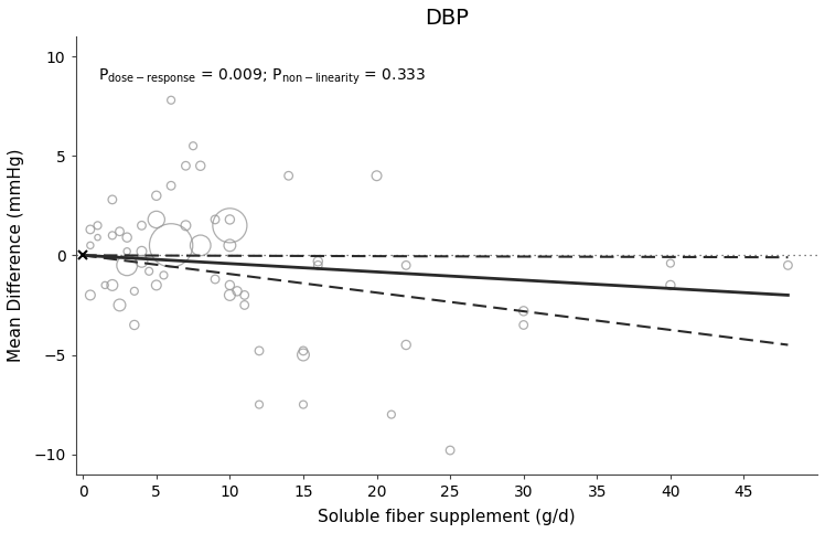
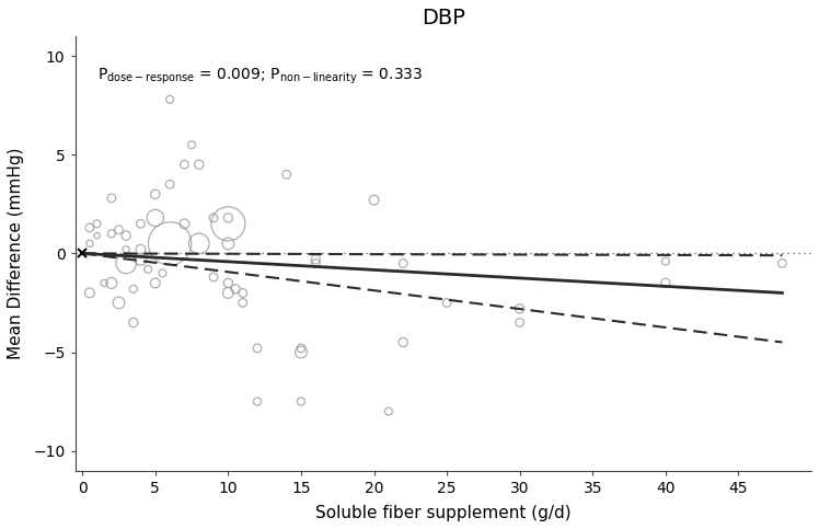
20: 4.0 -> 2.7
25: -9.8 -> -2.5
